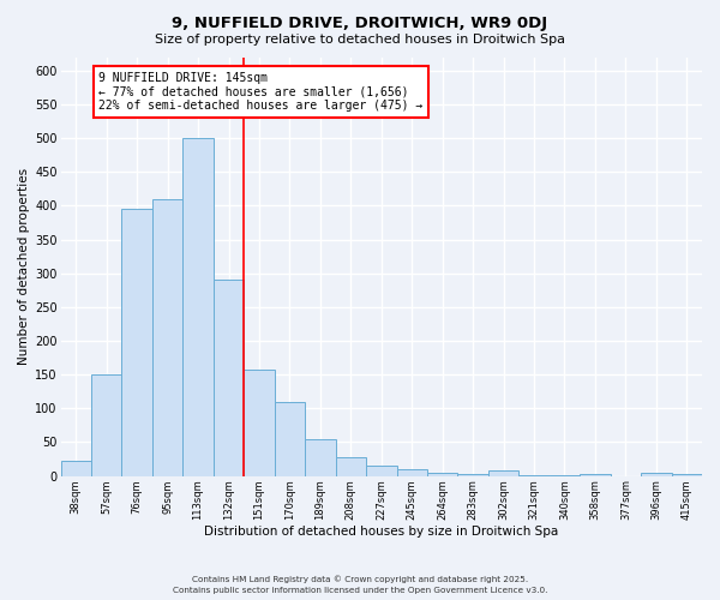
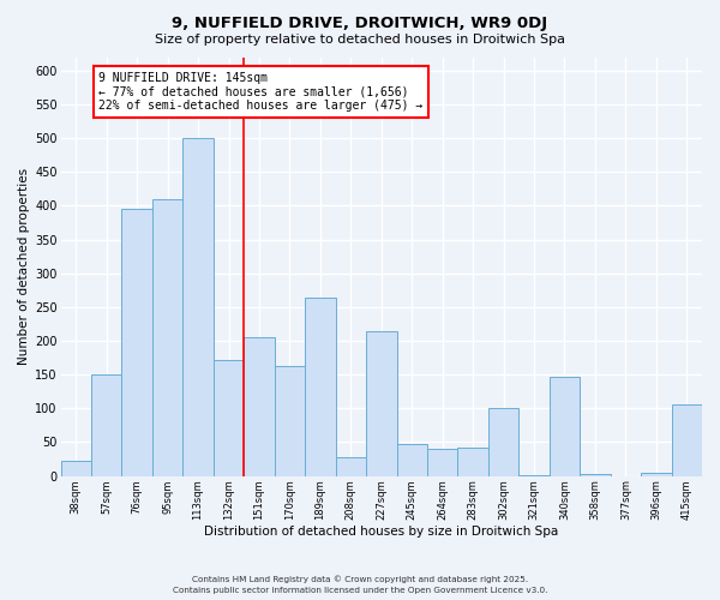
132sqm: 290 -> 172
151sqm: 158 -> 206
170sqm: 110 -> 162
189sqm: 55 -> 264
227sqm: 15 -> 214
245sqm: 10 -> 48
264sqm: 5 -> 40
283sqm: 3 -> 42
302sqm: 8 -> 100
340sqm: 1 -> 146
415sqm: 2 -> 106
